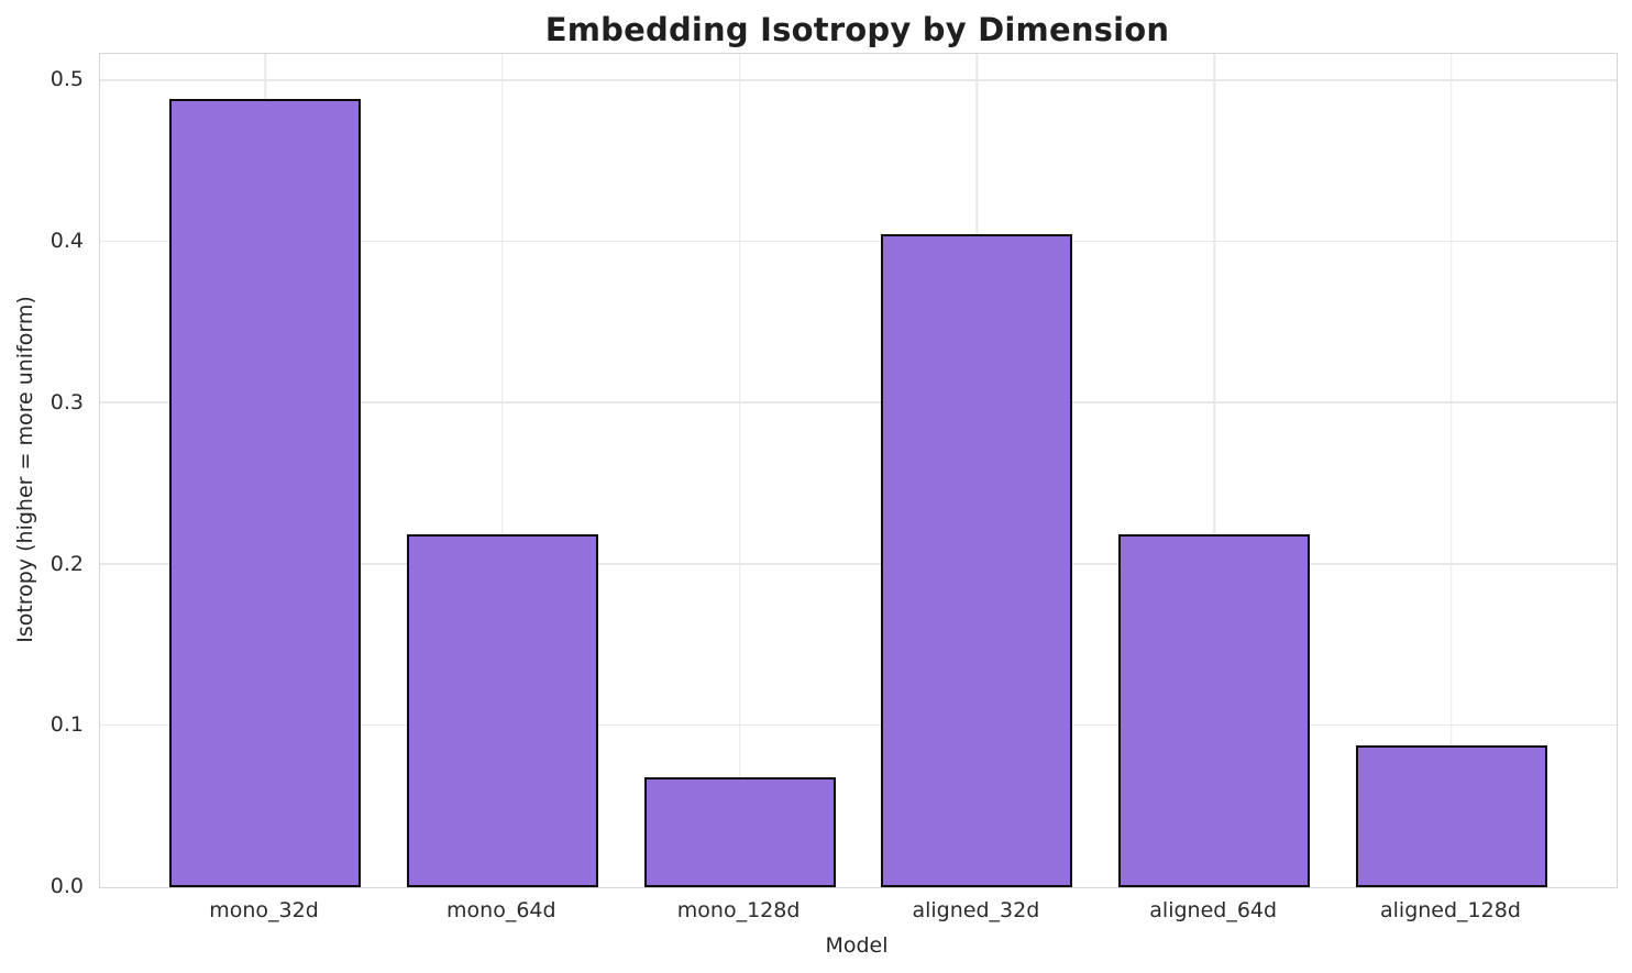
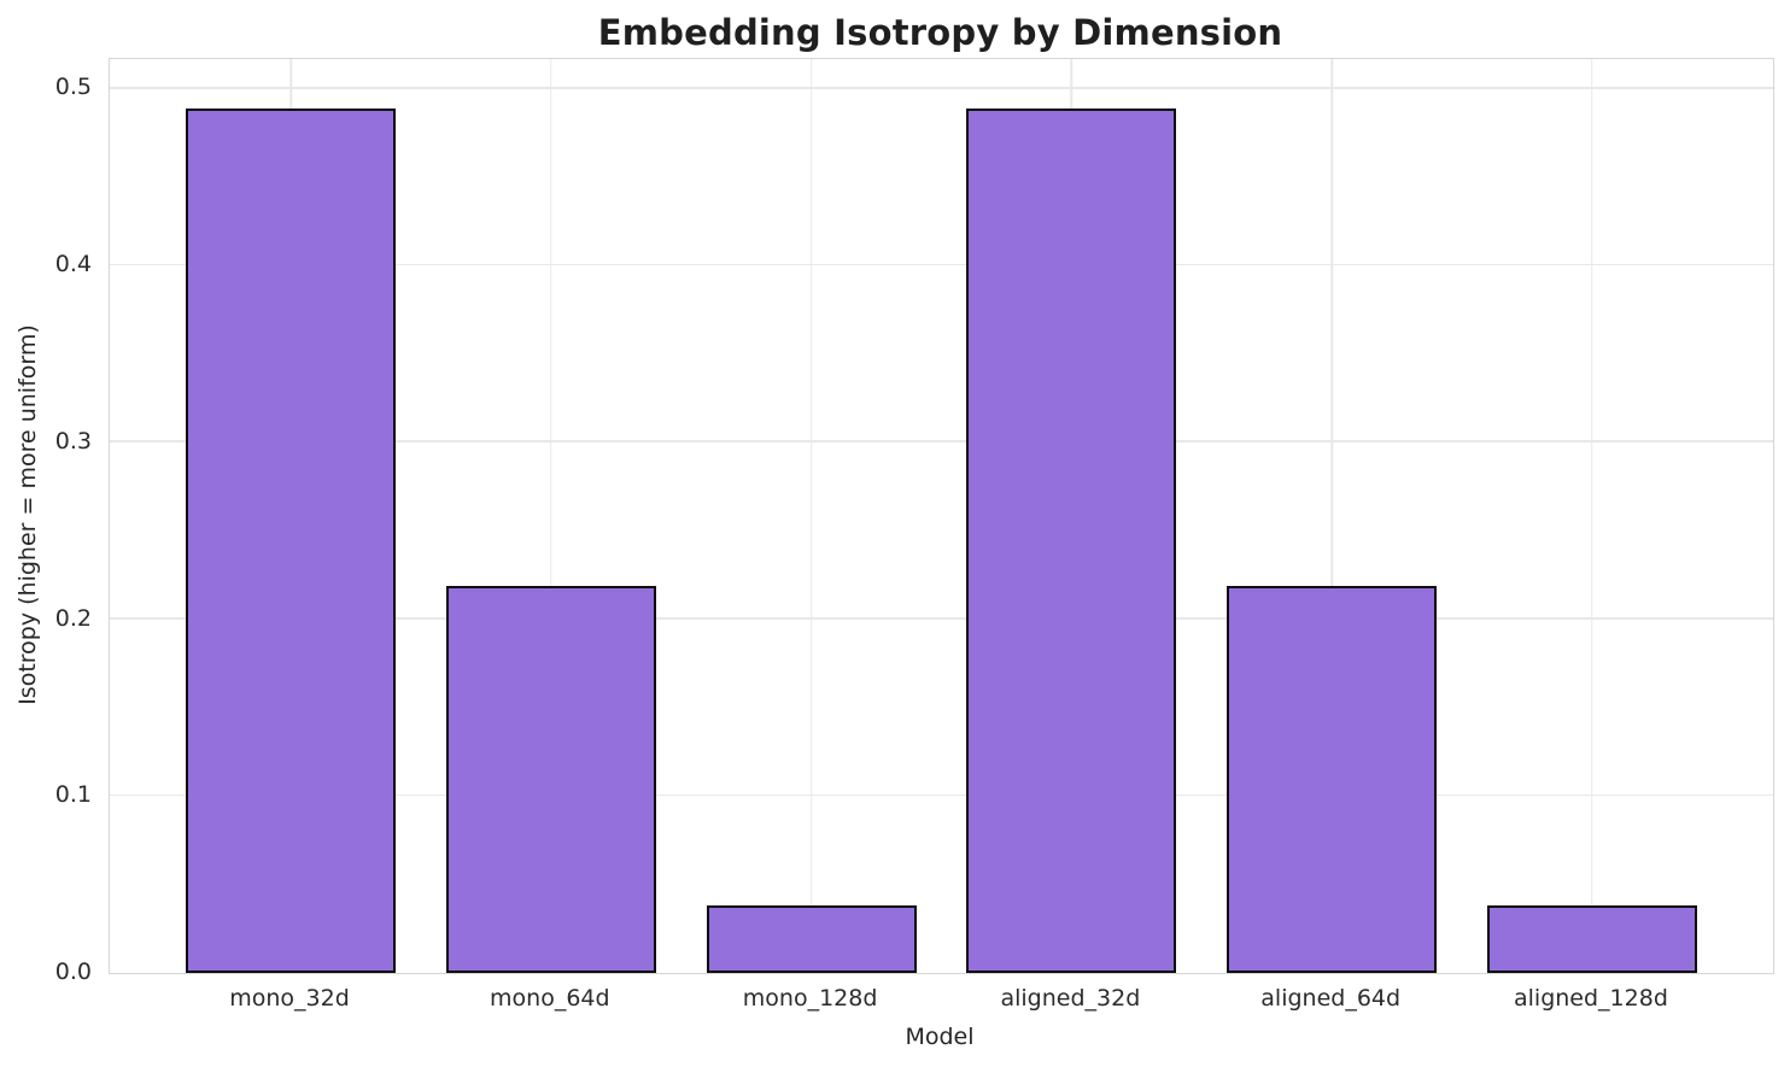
mono_128d: 0.068 -> 0.038
aligned_32d: 0.405 -> 0.489
aligned_128d: 0.088 -> 0.038
